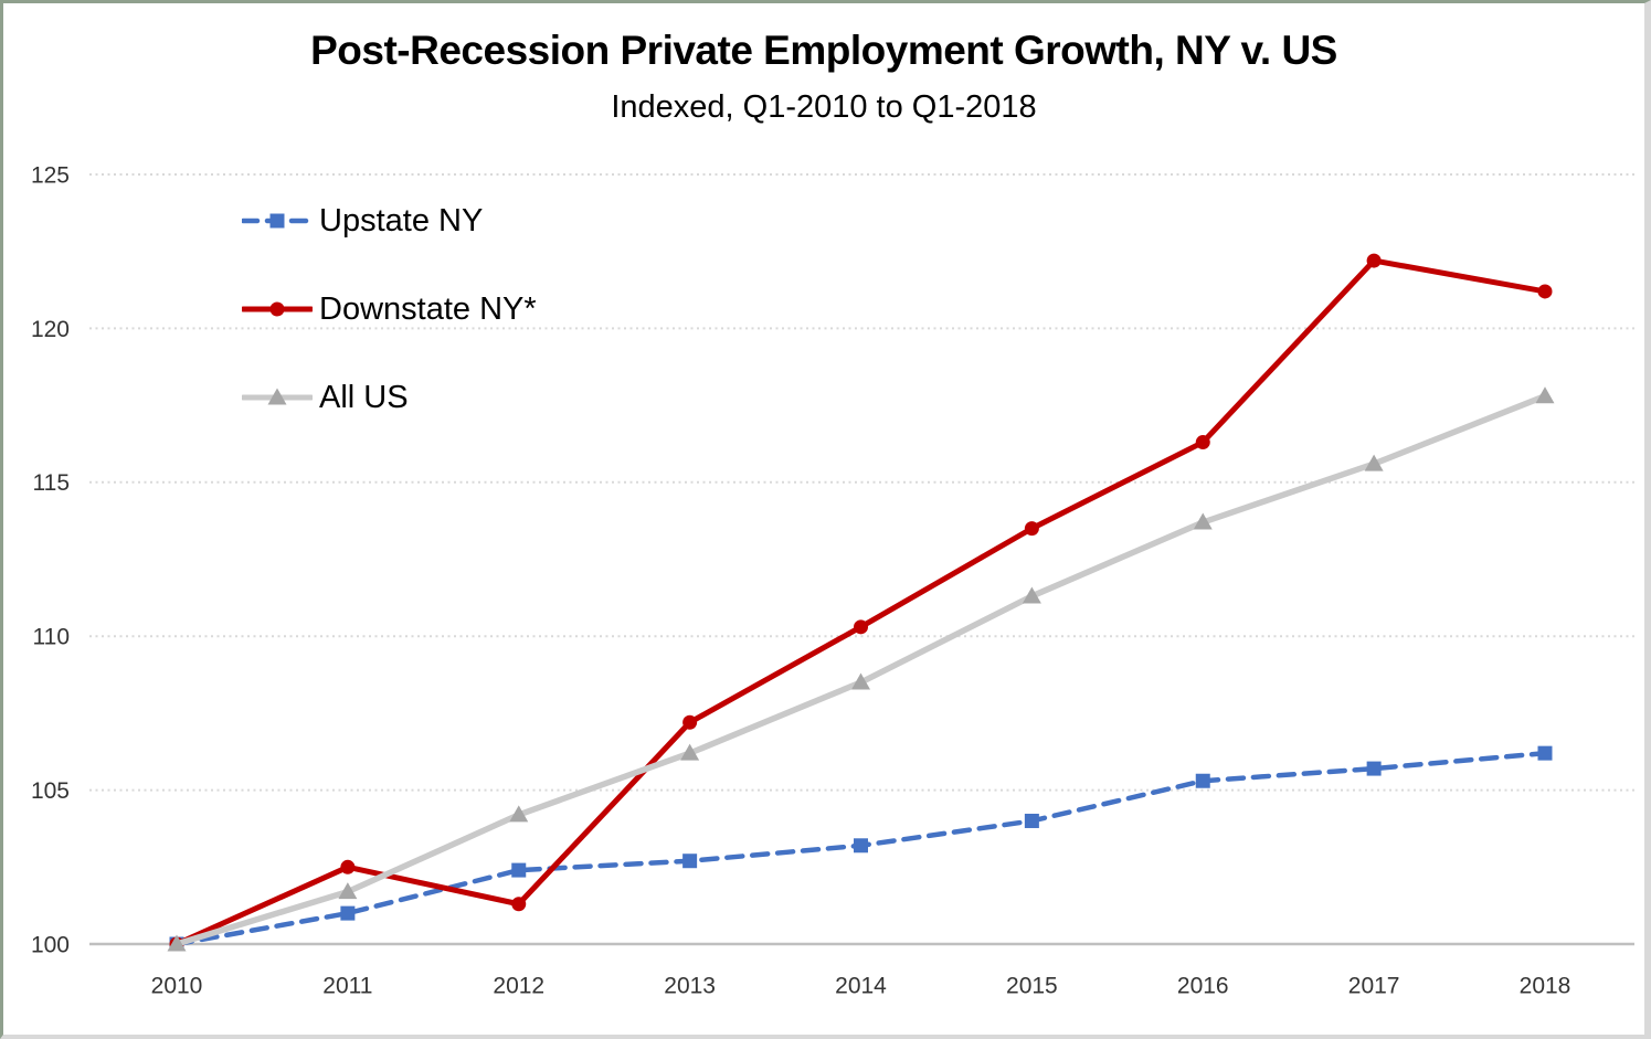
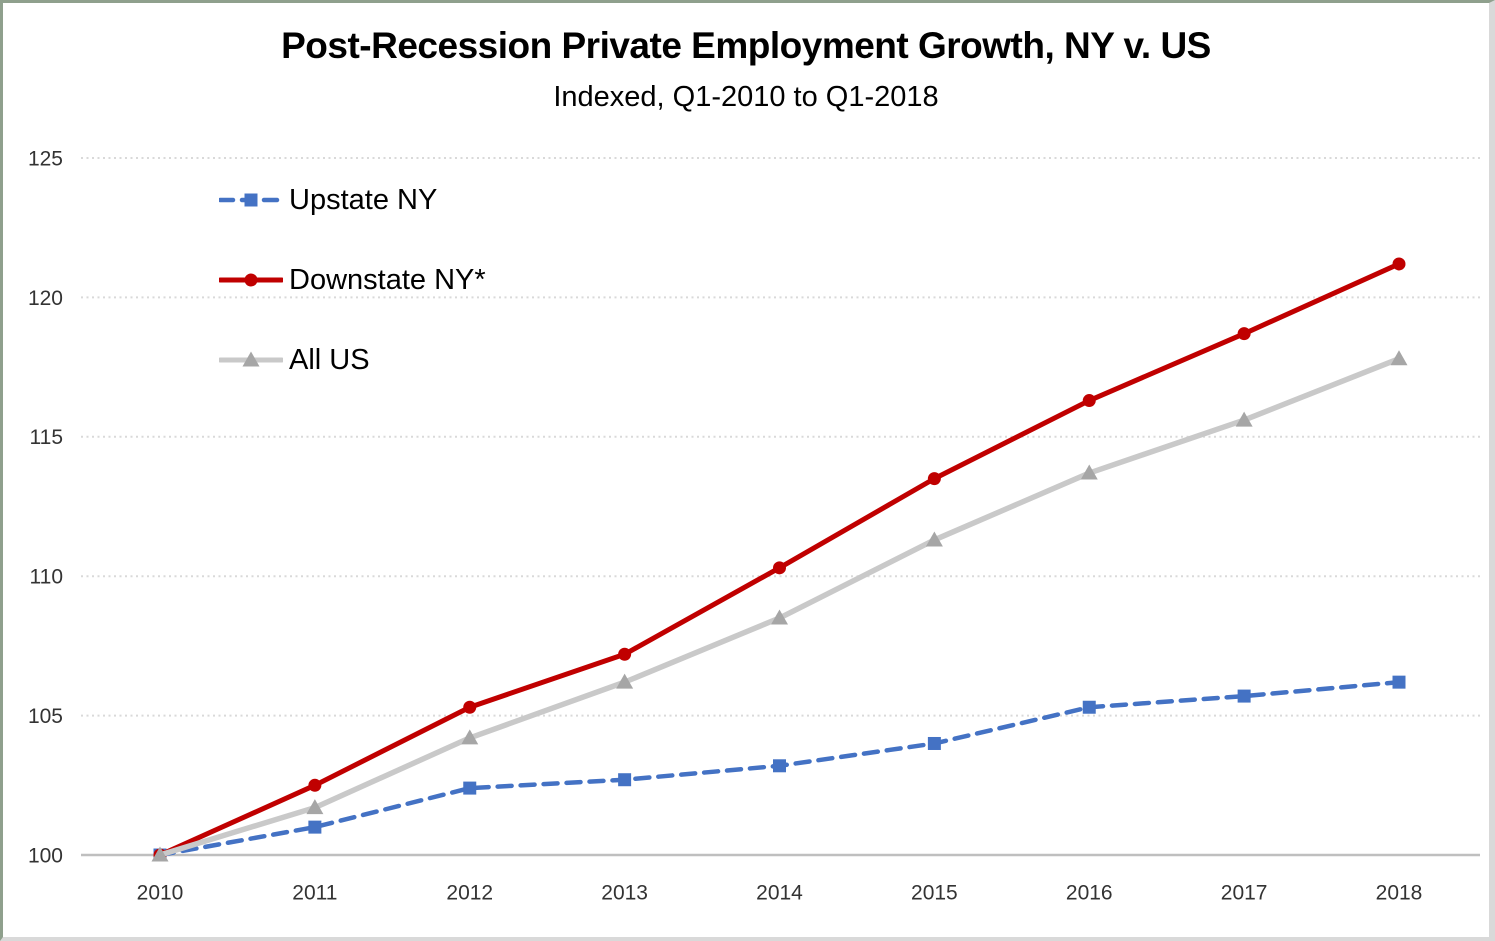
Downstate NY*/2012: 101.3 -> 105.3
Downstate NY*/2017: 122.2 -> 118.7
